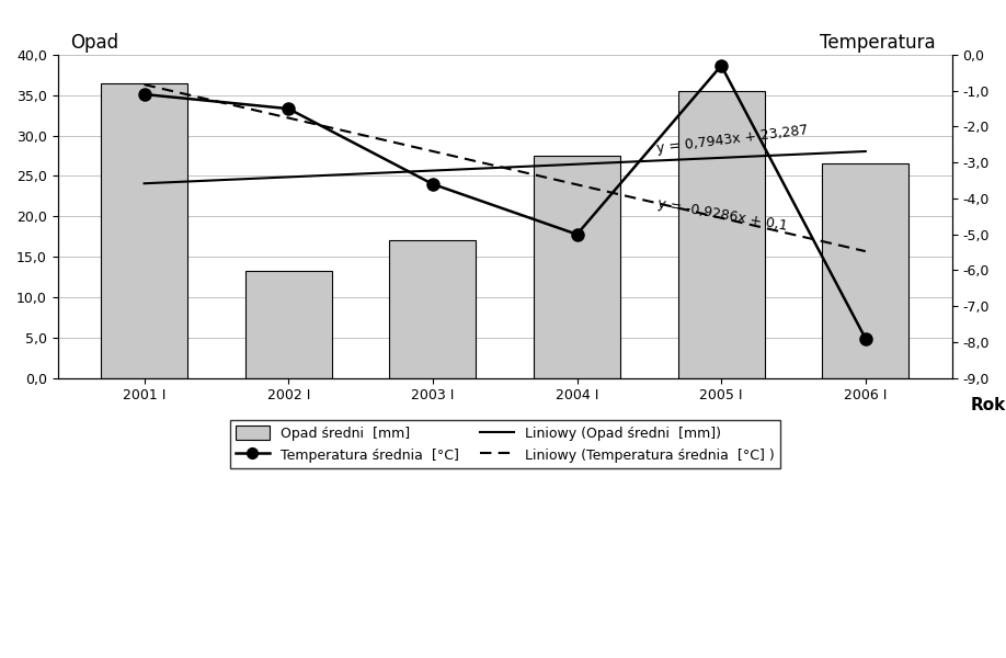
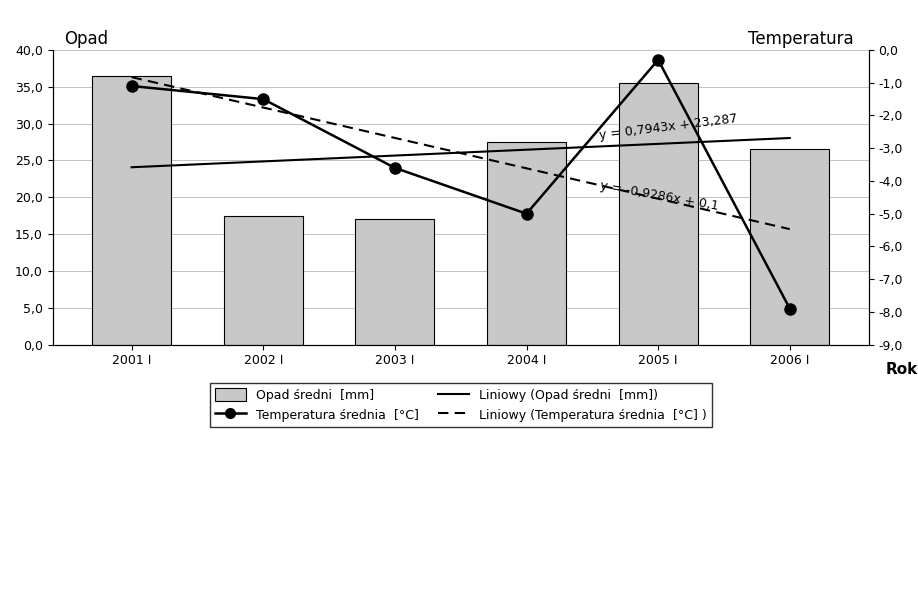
Opad średni [mm]/2002 I: 13,3 -> 17,4
